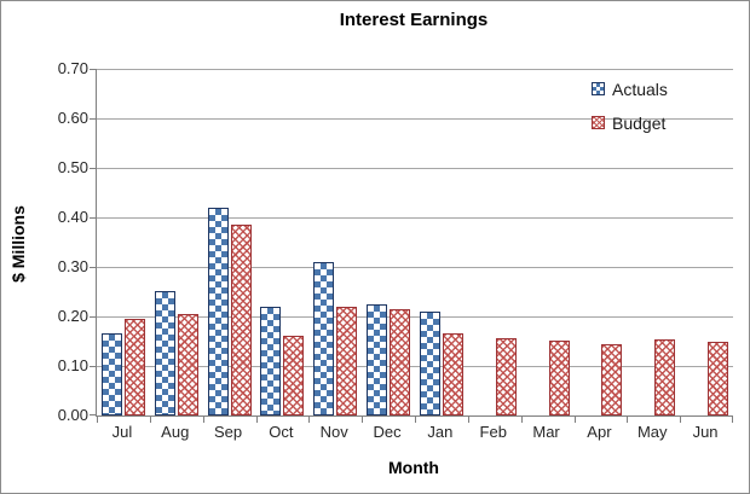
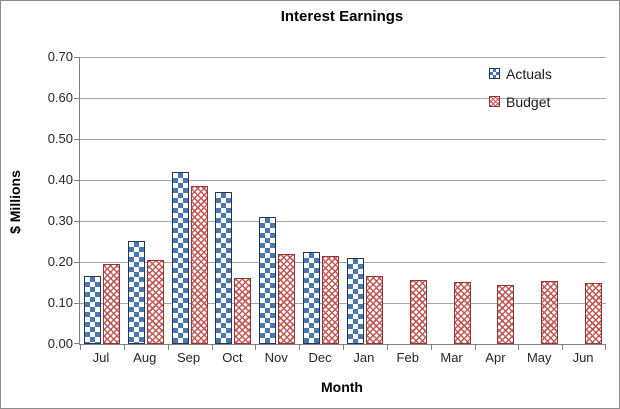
Actuals/Oct: 0.22 -> 0.37
